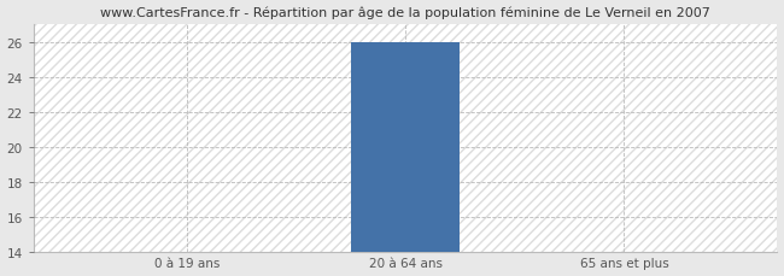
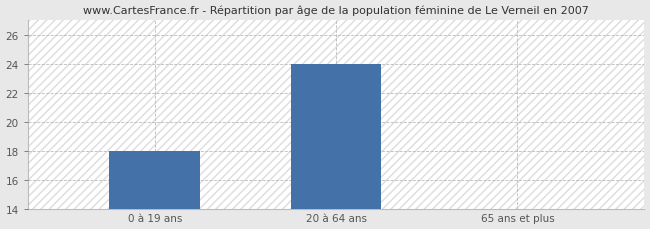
0 à 19 ans: 14 -> 18
20 à 64 ans: 26 -> 24
